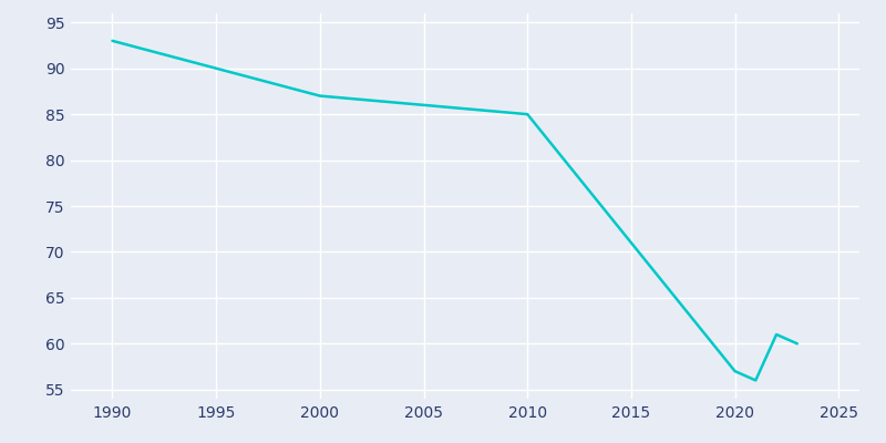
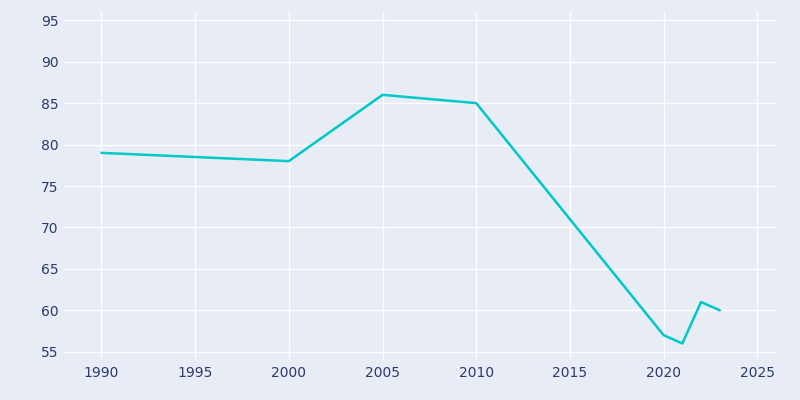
1990: 93 -> 79
2000: 87 -> 78
